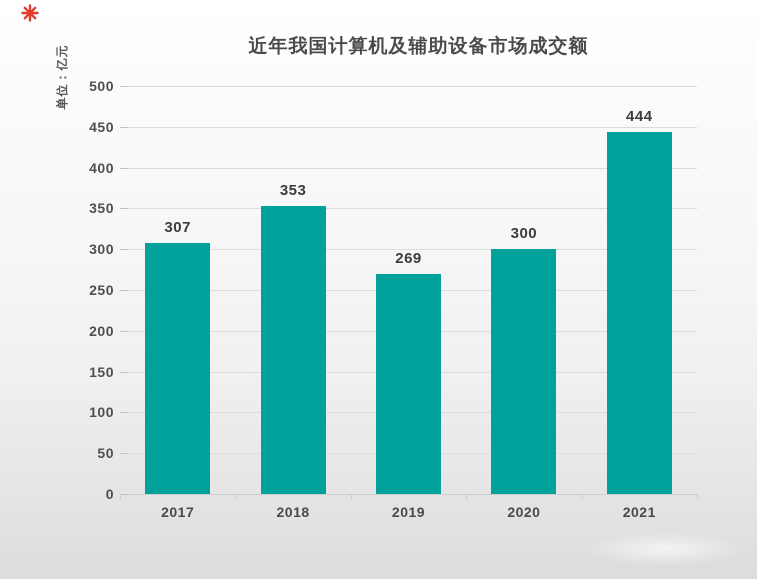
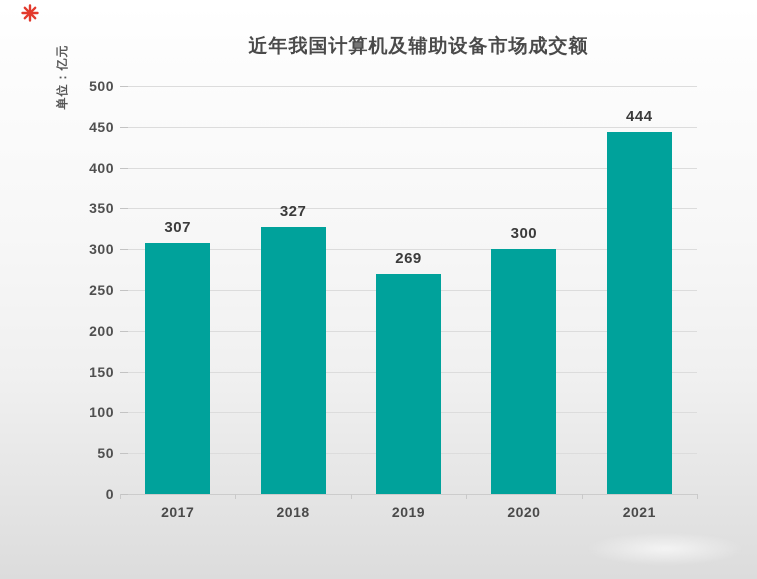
2018: 353 -> 327
